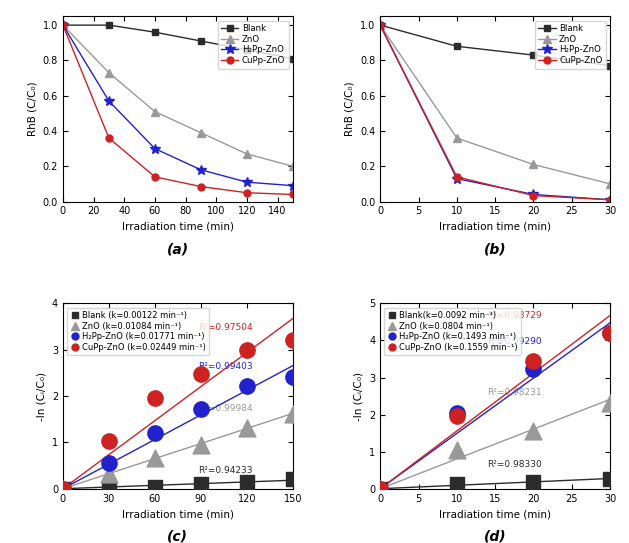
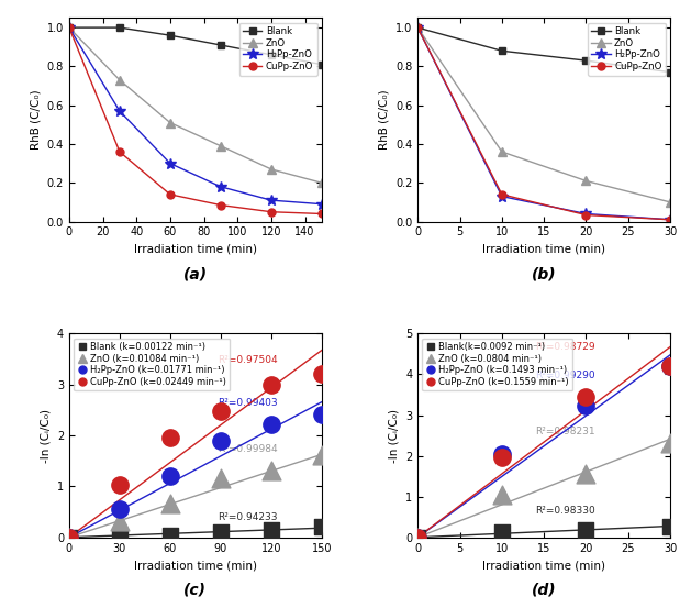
ZnO (k=0.01084 min⁻¹)/90: 0.94 -> 1.15
H₂Pp-ZnO (k=0.01771 min⁻¹)/90: 1.72 -> 1.90
